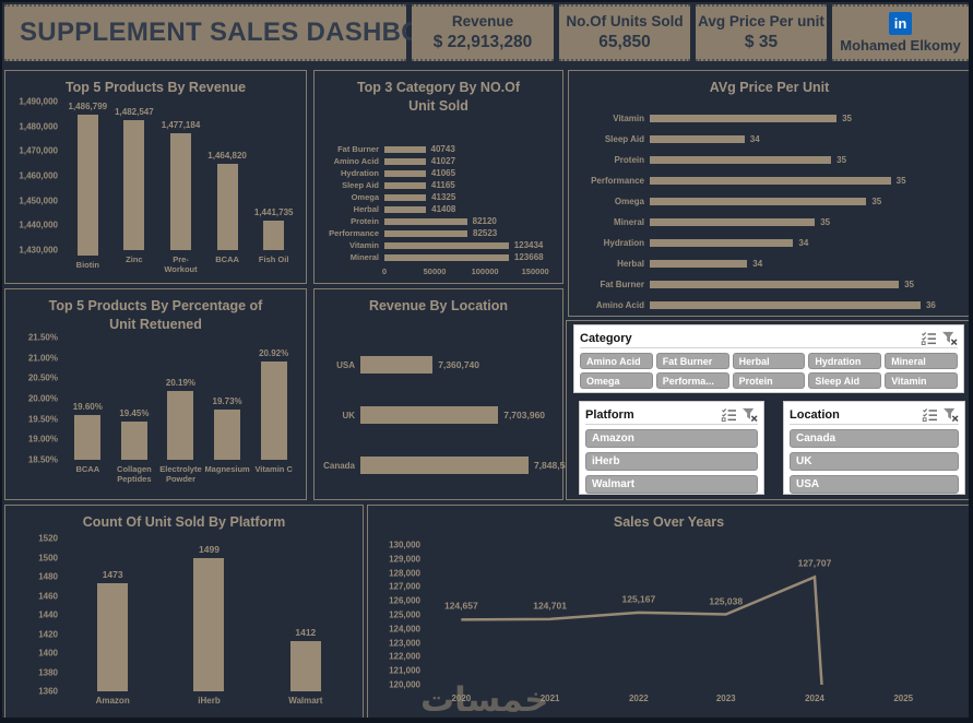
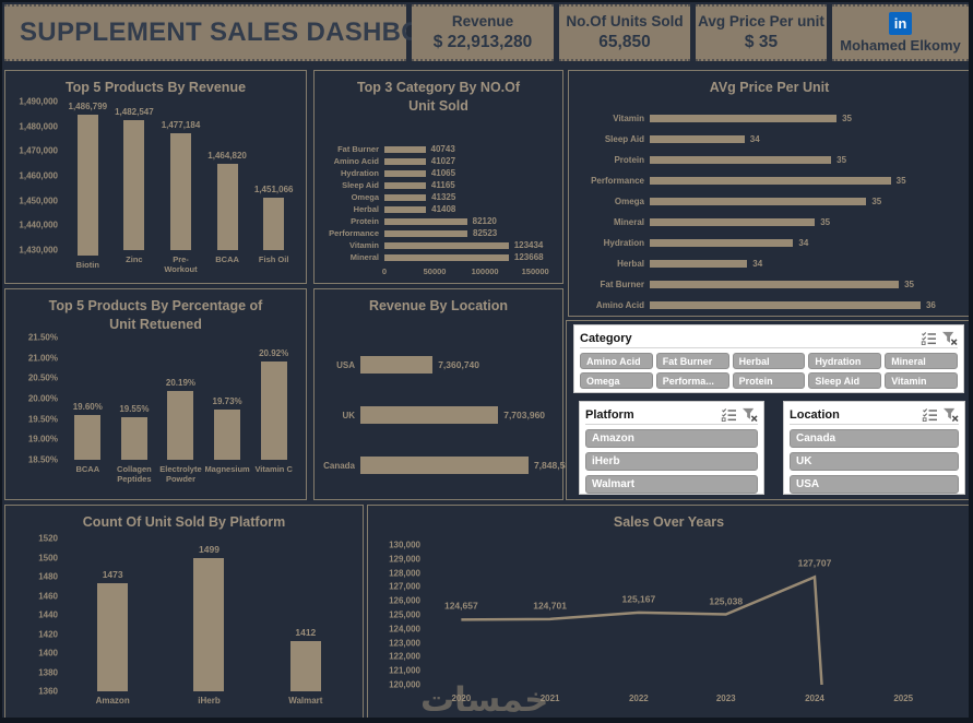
Top 5 Products By Revenue/Fish Oil: 1,441,735 -> 1,451,066
Top 5 Products By Percentage of Unit Retuened/Collagen Peptides: 19.45% -> 19.55%
